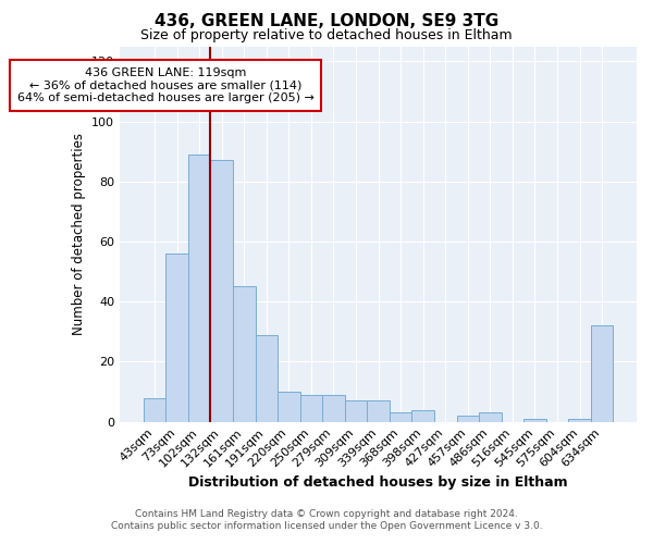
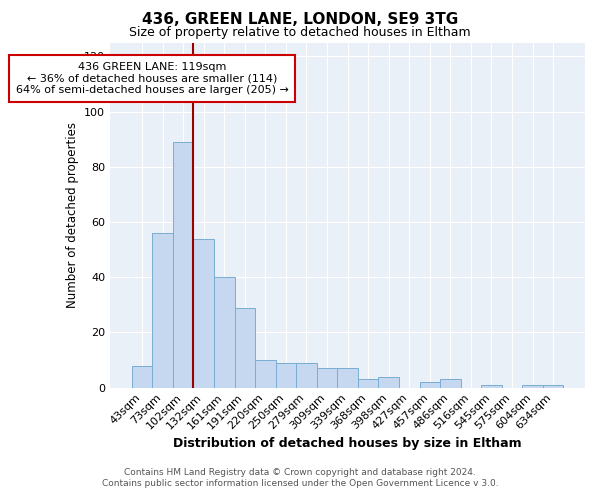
132sqm: 87 -> 54
161sqm: 45 -> 40
634sqm: 32 -> 1
